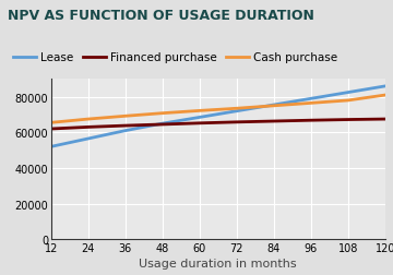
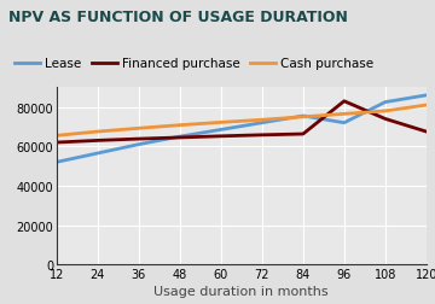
Lease/96: 79000 -> 72000
Financed purchase/96: 67000 -> 83000
Financed purchase/108: 67000 -> 74000
